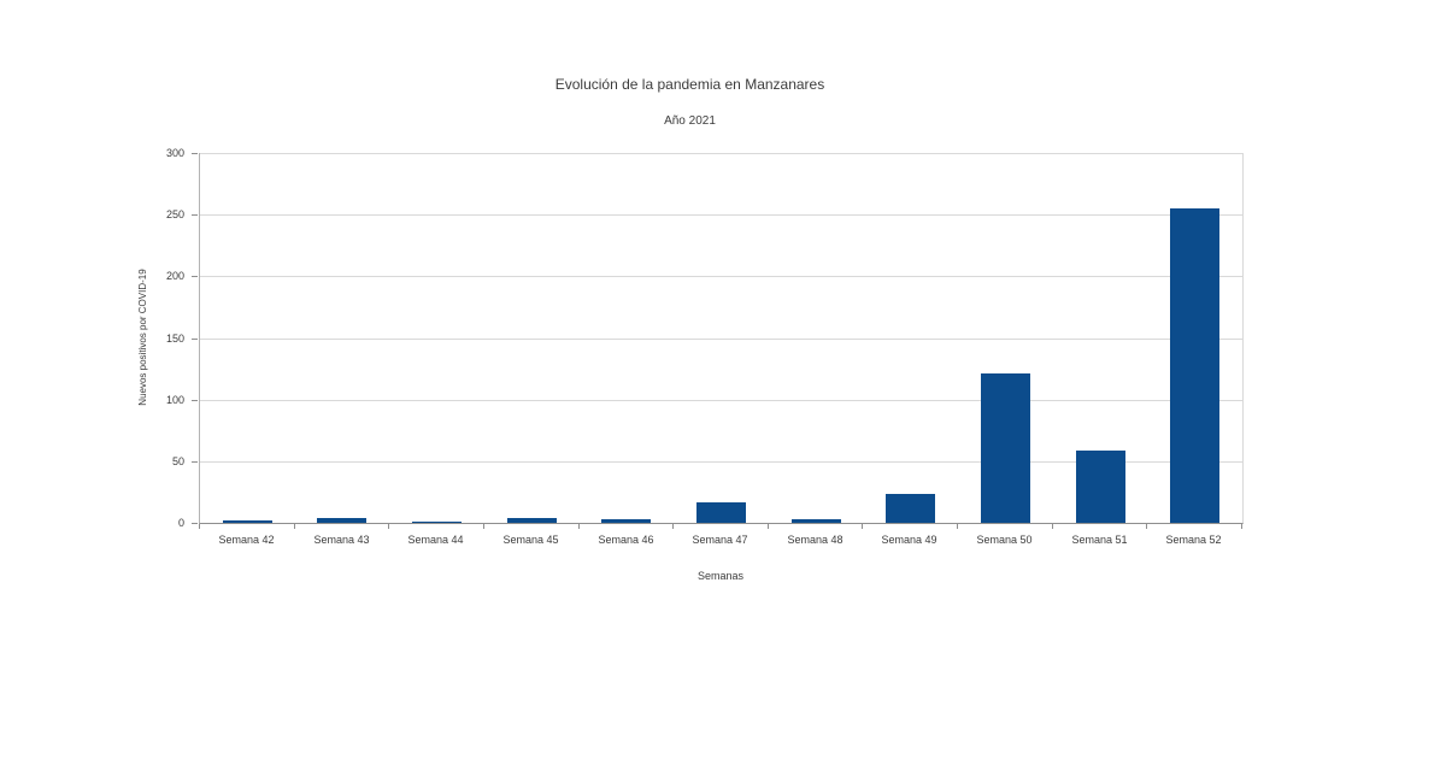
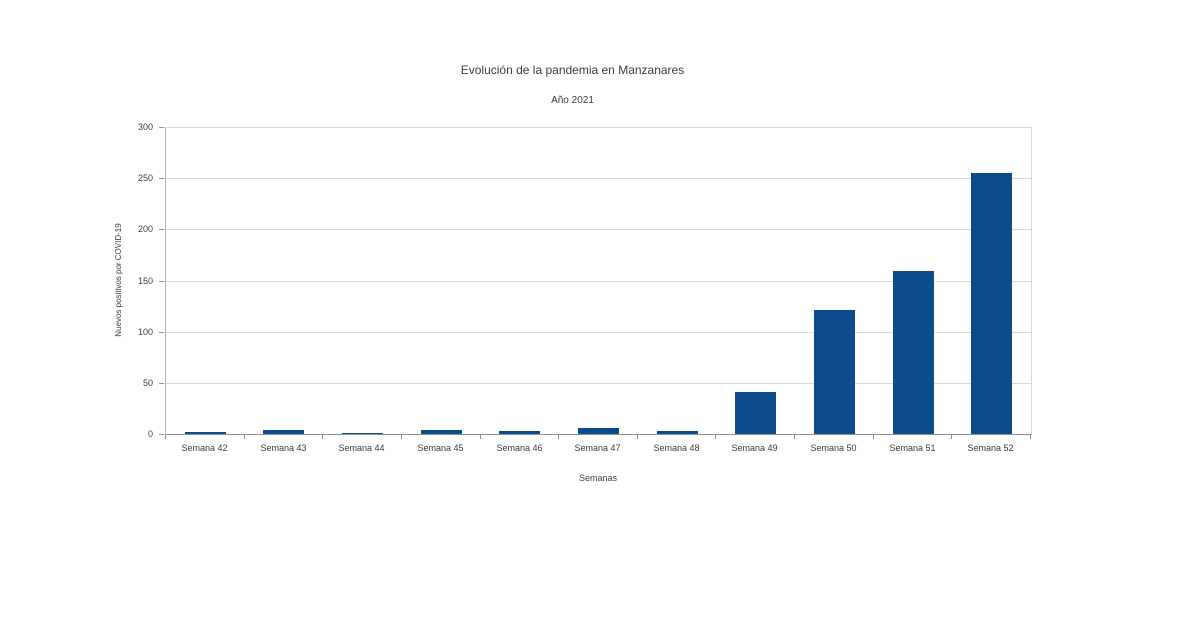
Semana 47: 17 -> 6
Semana 49: 23 -> 41
Semana 51: 59 -> 159
